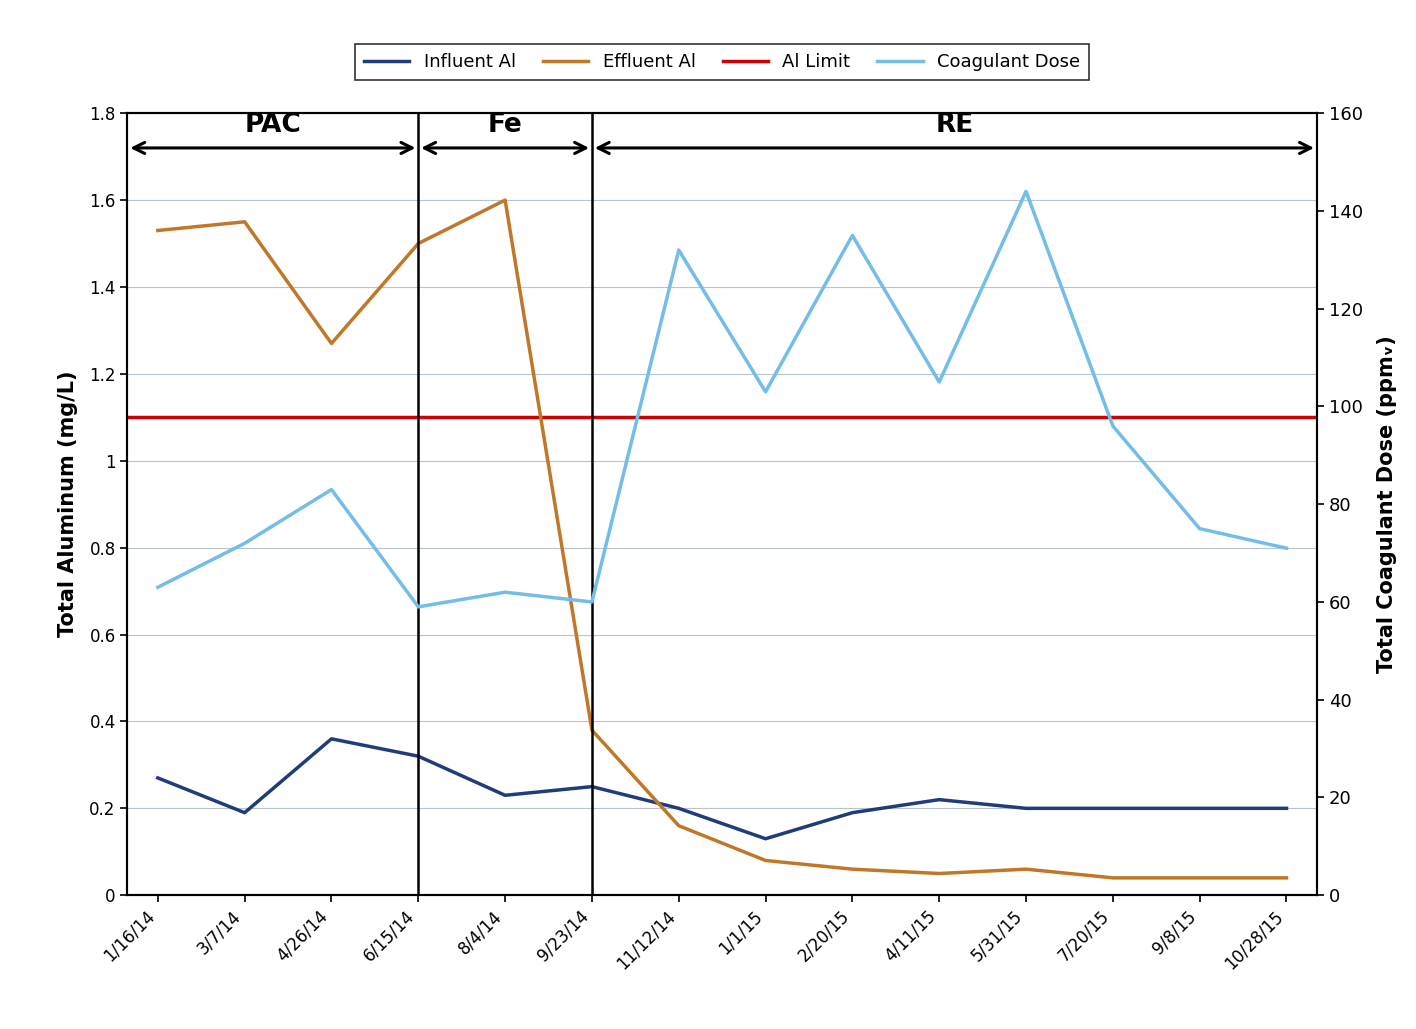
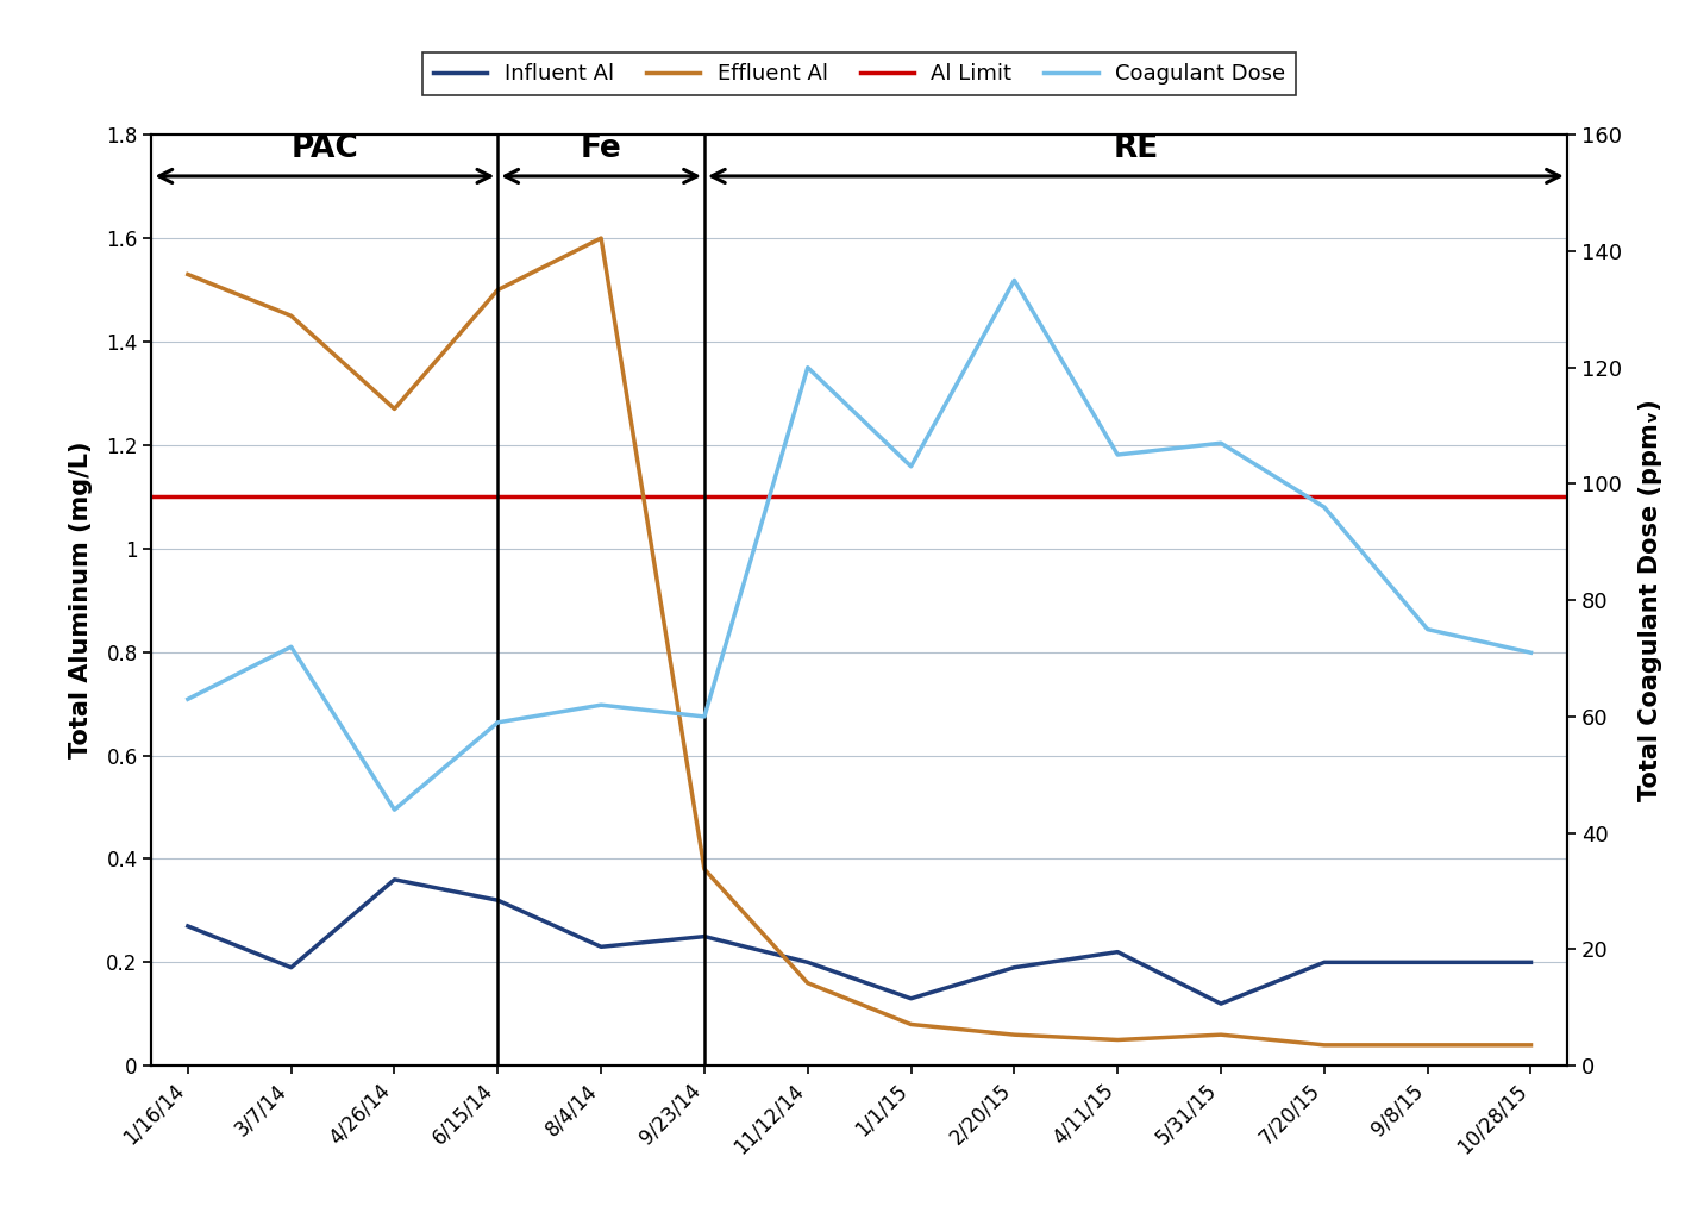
Effluent Al/3/7/14: 1.55 -> 1.45
Coagulant Dose/4/26/14: 83 -> 44
Coagulant Dose/11/12/14: 132 -> 120
Influent Al/5/31/15: 0.20 -> 0.12
Coagulant Dose/5/31/15: 144 -> 107
